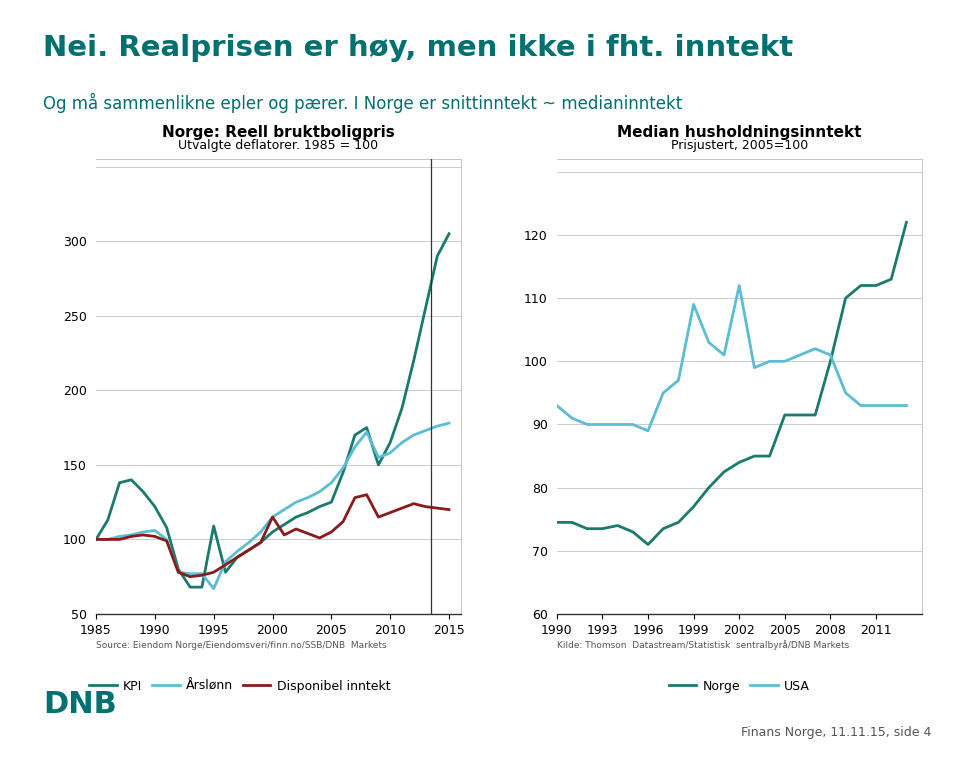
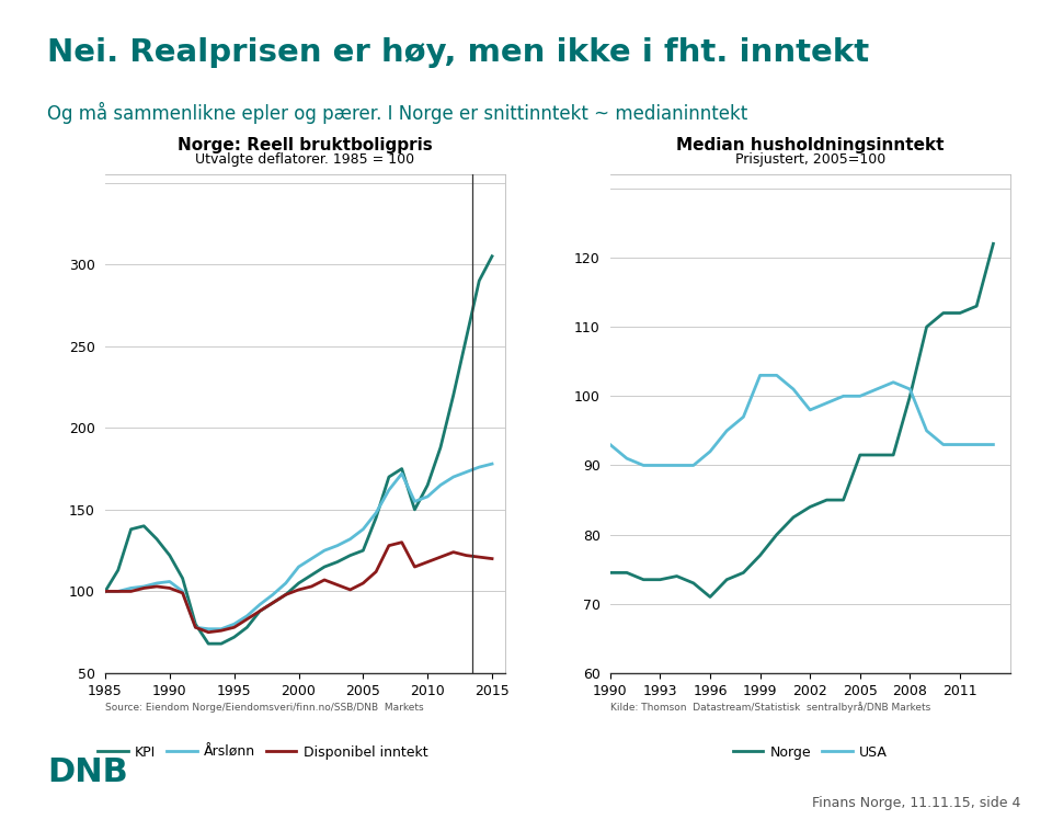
KPI/1995: 109 -> 72
Årslønn/1995: 67 -> 80
Disponibel inntekt/2000: 115 -> 101
USA/1996: 89 -> 92
USA/1999: 109 -> 103
USA/2002: 112 -> 98
